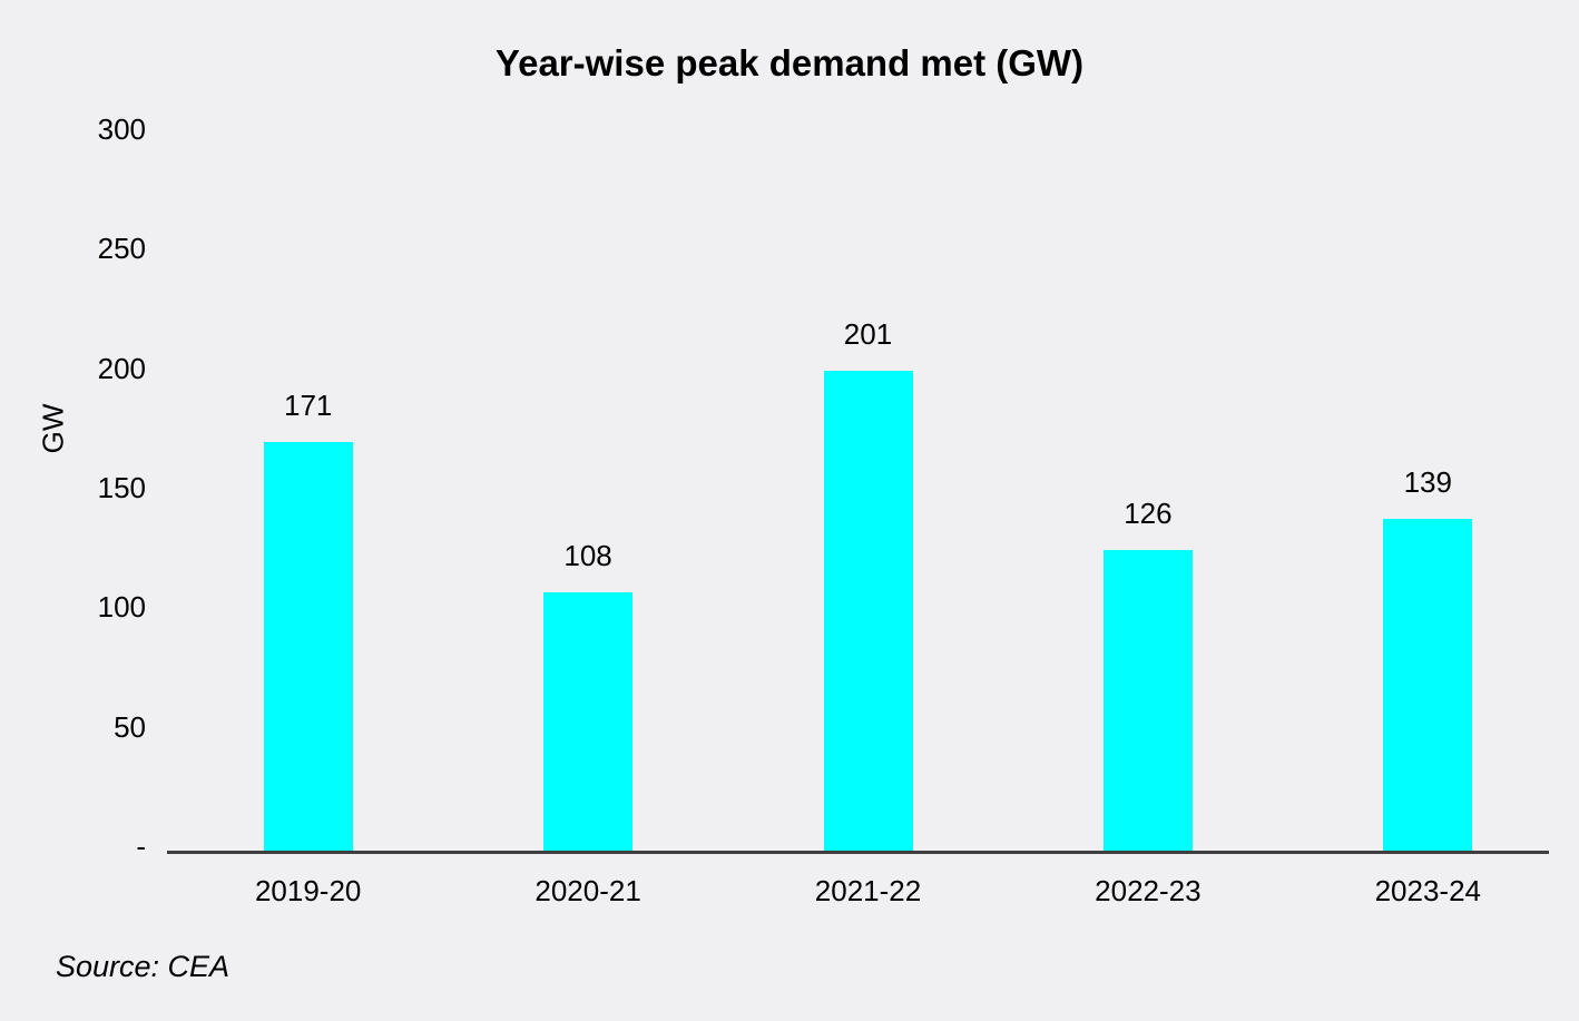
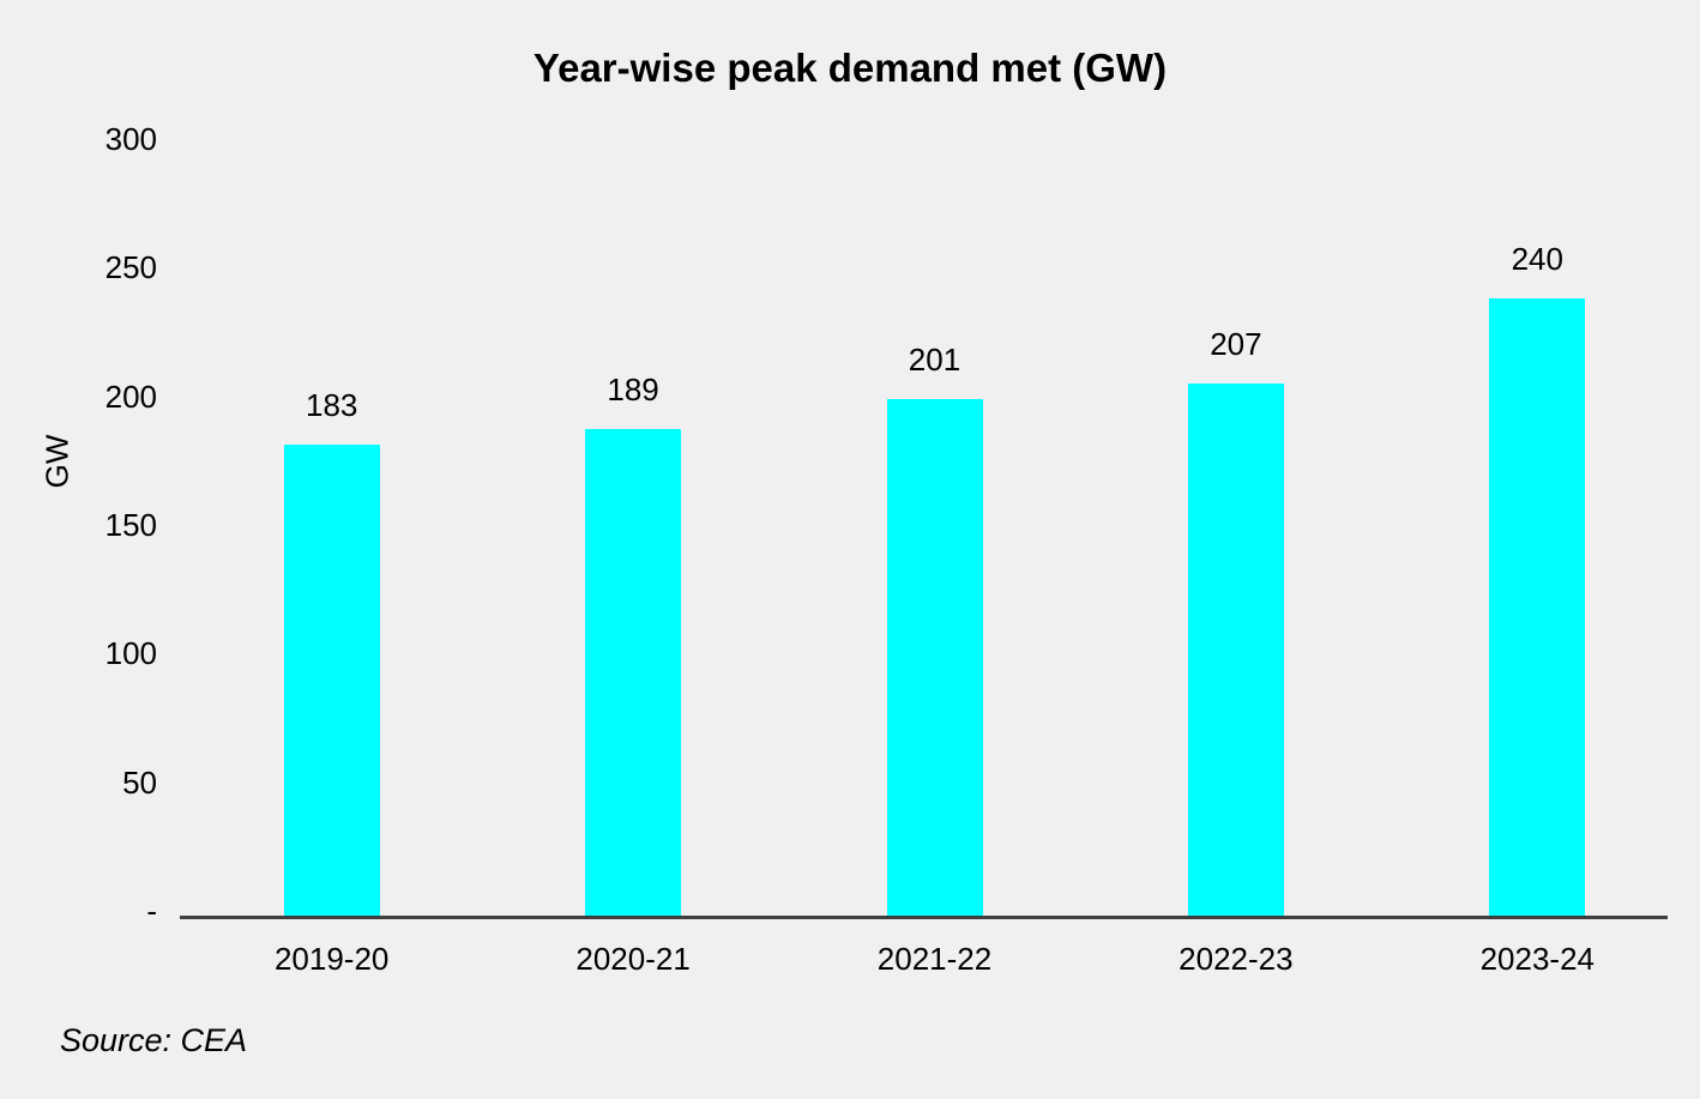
2019-20: 171 -> 183
2020-21: 108 -> 189
2022-23: 126 -> 207
2023-24: 139 -> 240
